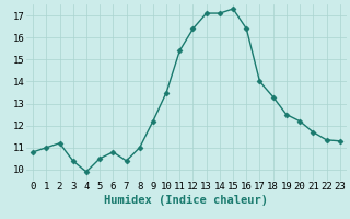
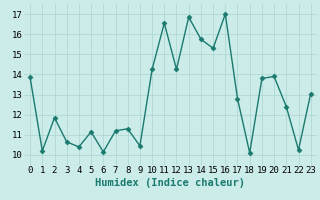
0: 10.80 -> 13.85
1: 11.00 -> 10.20
2: 11.20 -> 11.85
3: 10.40 -> 10.65
4: 9.90 -> 10.40
5: 10.50 -> 11.15
6: 10.80 -> 10.15
7: 10.40 -> 11.20
8: 11.00 -> 11.30
9: 12.20 -> 10.45
10: 13.50 -> 14.25
11: 15.40 -> 16.55
12: 16.40 -> 14.25
13: 17.10 -> 16.85
14: 17.10 -> 15.75
15: 17.30 -> 15.30
16: 16.40 -> 17.00
17: 14.00 -> 12.80
18: 13.30 -> 10.10
19: 12.50 -> 13.80
20: 12.20 -> 13.90
21: 11.70 -> 12.40
22: 11.35 -> 10.25
23: 11.30 -> 13.05
